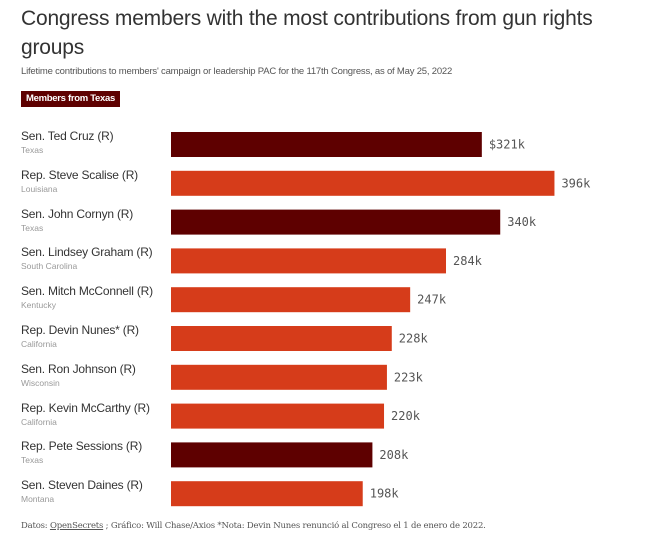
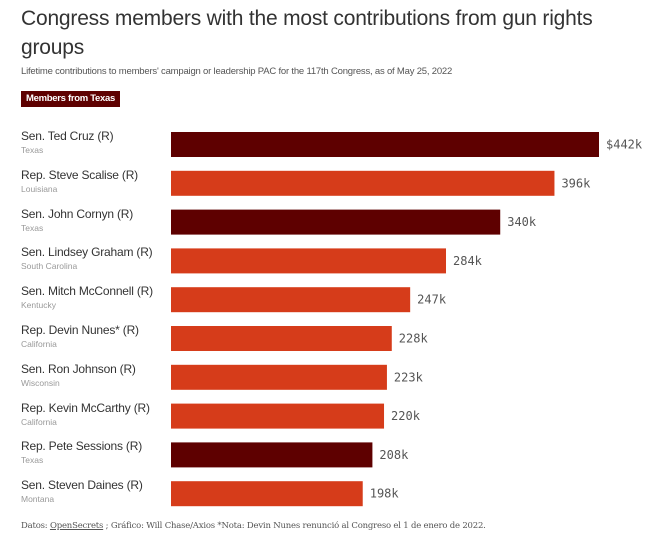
Sen. Ted Cruz (R): $321k -> $442k
